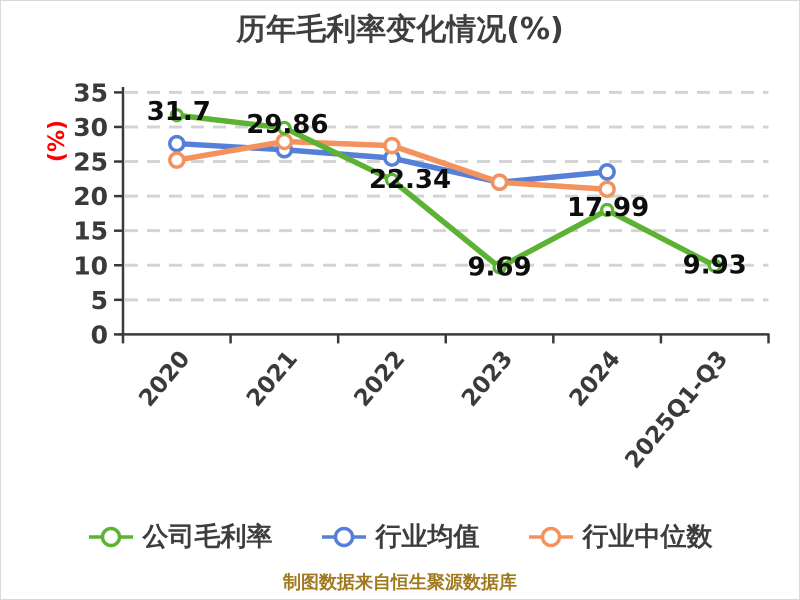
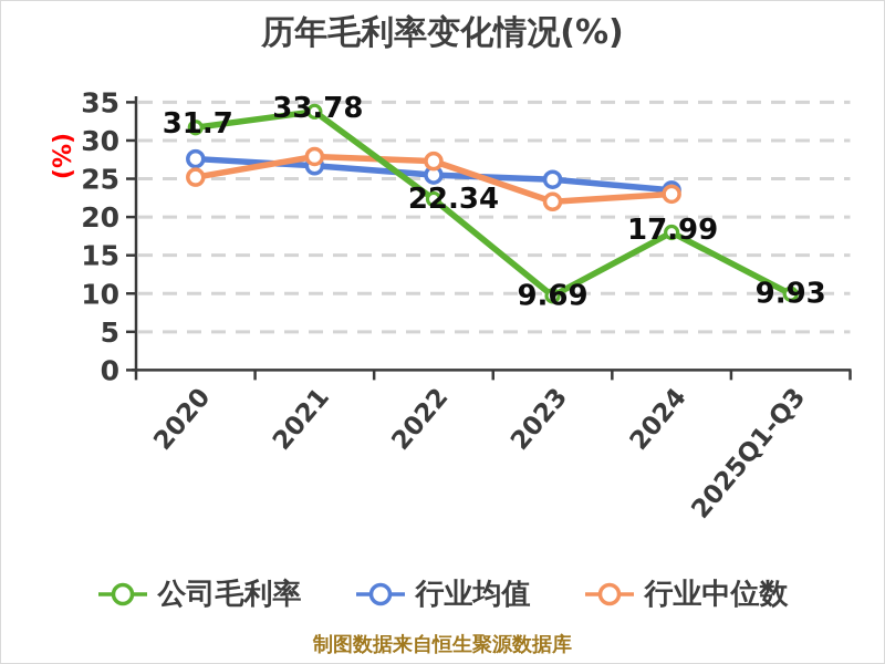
公司毛利率/2021: 29.86 -> 33.78
行业均值/2023: 22 -> 25
行业中位数/2024: 21 -> 23
